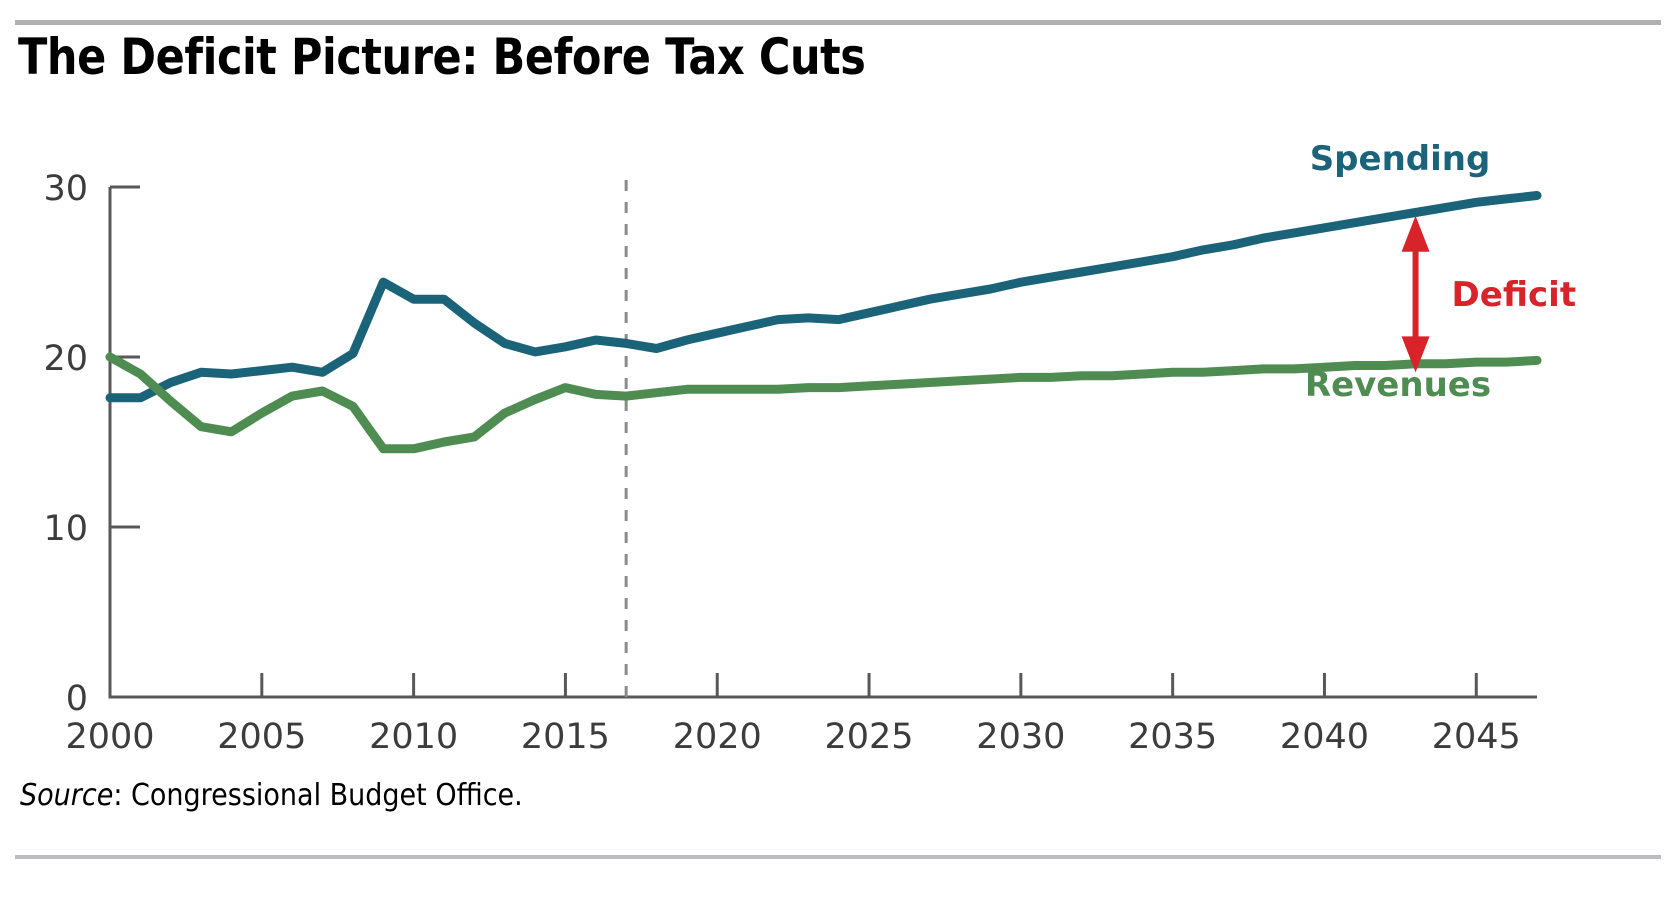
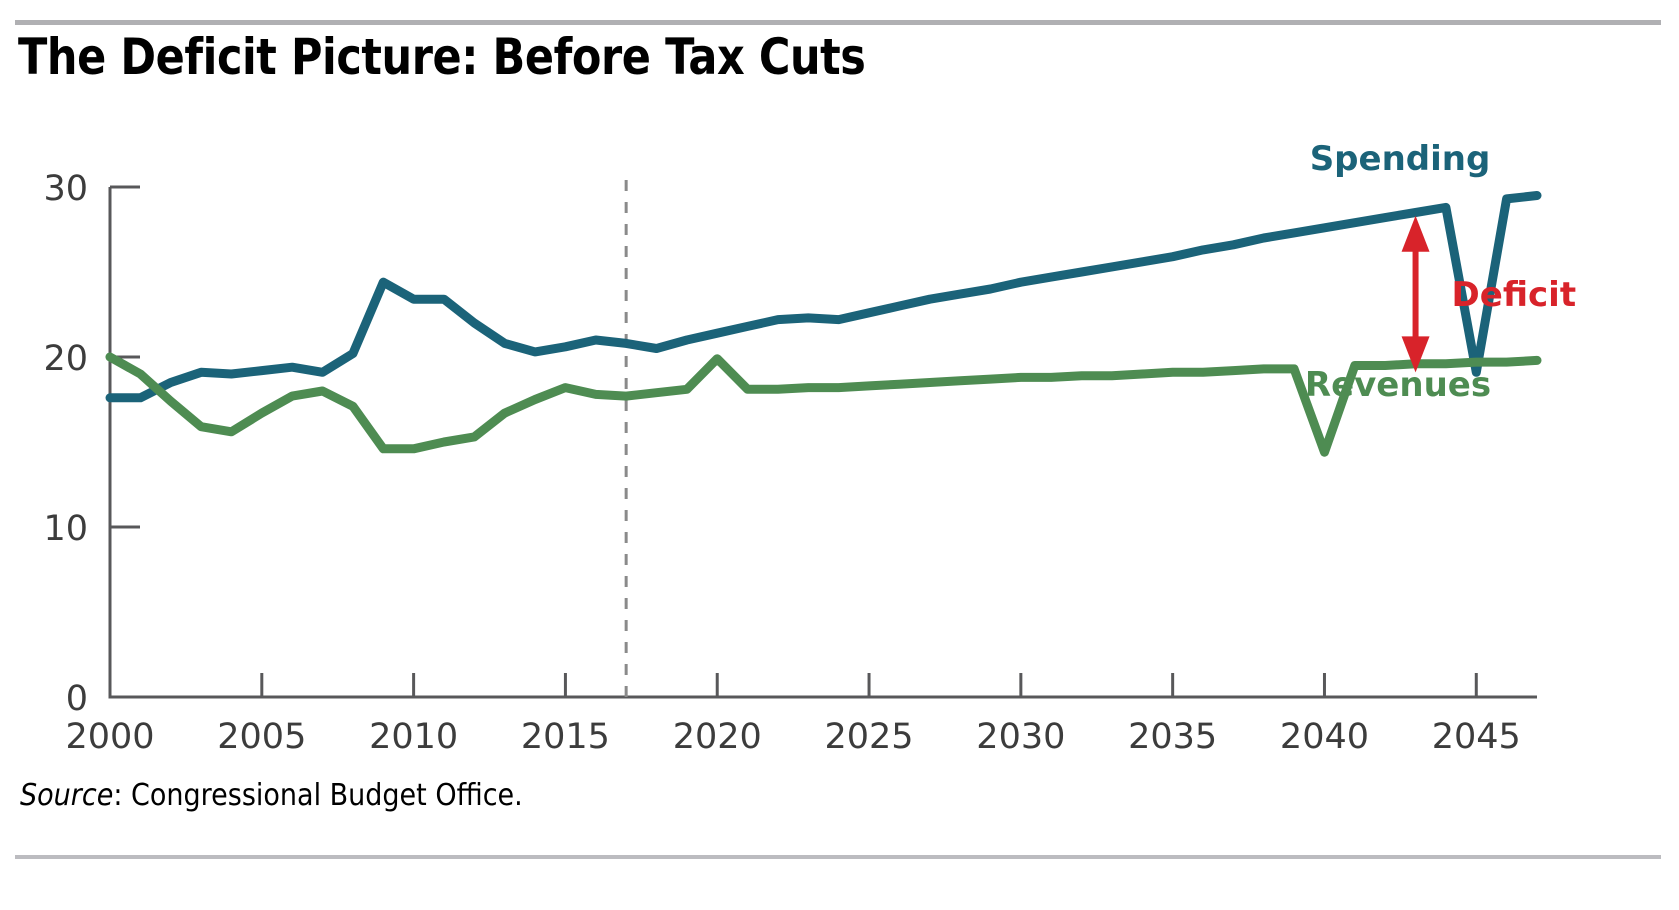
Revenues/2020: 18.1 -> 19.9
Revenues/2040: 19.4 -> 14.4
Spending/2045: 29.1 -> 19.1
